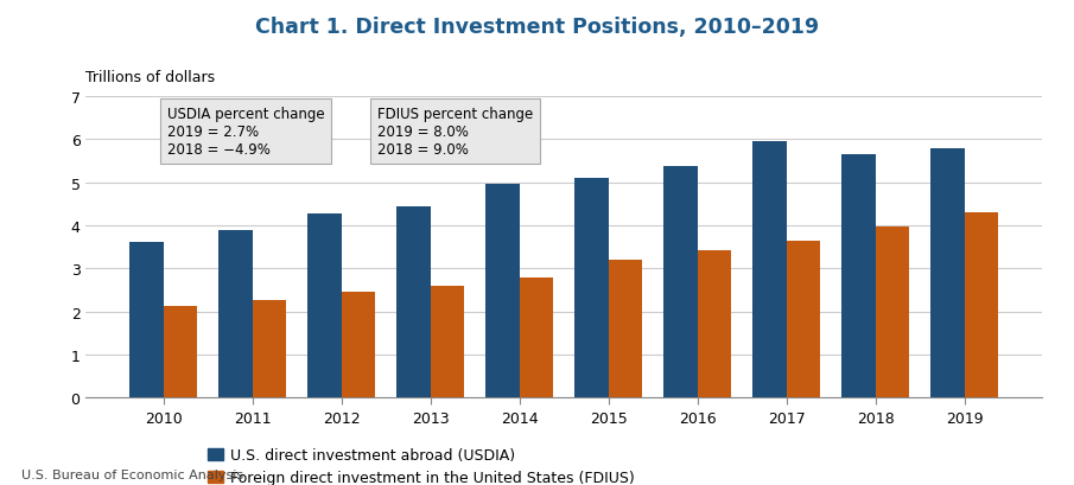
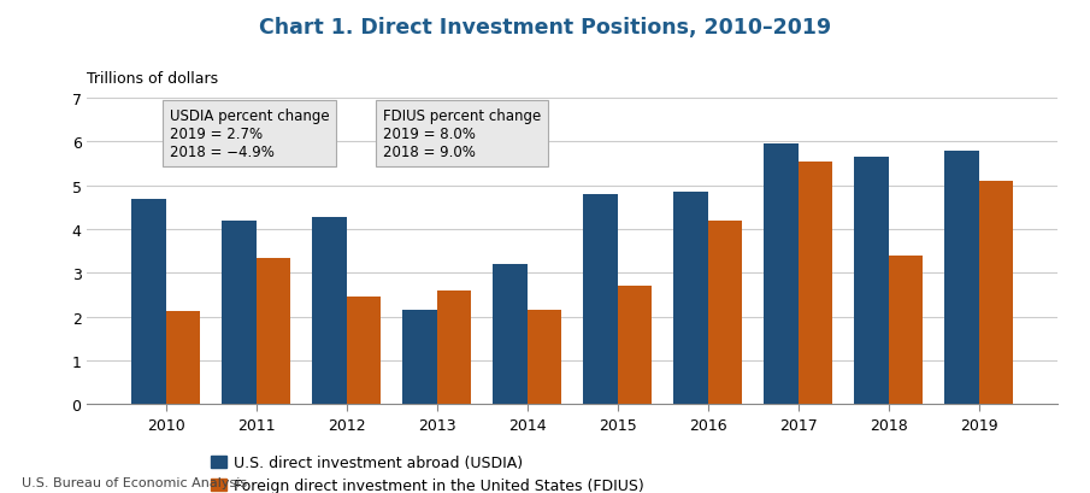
U.S. direct investment abroad (USDIA)/2010: 3.60 -> 4.70
U.S. direct investment abroad (USDIA)/2011: 3.90 -> 4.20
Foreign direct investment in the United States (FDIUS)/2011: 2.27 -> 3.35
U.S. direct investment abroad (USDIA)/2013: 4.45 -> 2.15
U.S. direct investment abroad (USDIA)/2014: 4.97 -> 3.20
Foreign direct investment in the United States (FDIUS)/2014: 2.80 -> 2.15
U.S. direct investment abroad (USDIA)/2015: 5.10 -> 4.80
Foreign direct investment in the United States (FDIUS)/2015: 3.19 -> 2.70
U.S. direct investment abroad (USDIA)/2016: 5.38 -> 4.85
Foreign direct investment in the United States (FDIUS)/2016: 3.43 -> 4.20
Foreign direct investment in the United States (FDIUS)/2017: 3.64 -> 5.55
Foreign direct investment in the United States (FDIUS)/2018: 3.97 -> 3.40
Foreign direct investment in the United States (FDIUS)/2019: 4.30 -> 5.10
